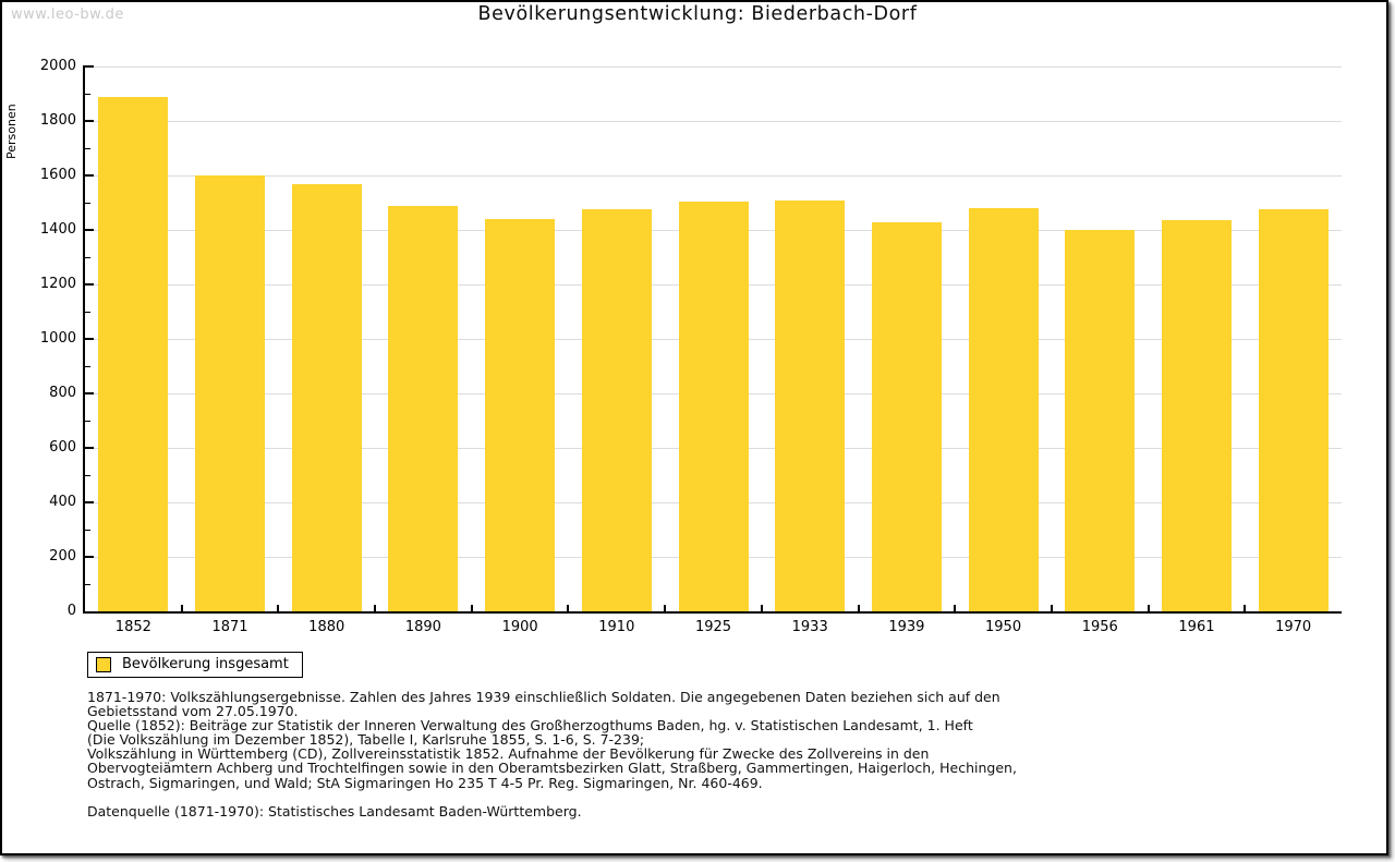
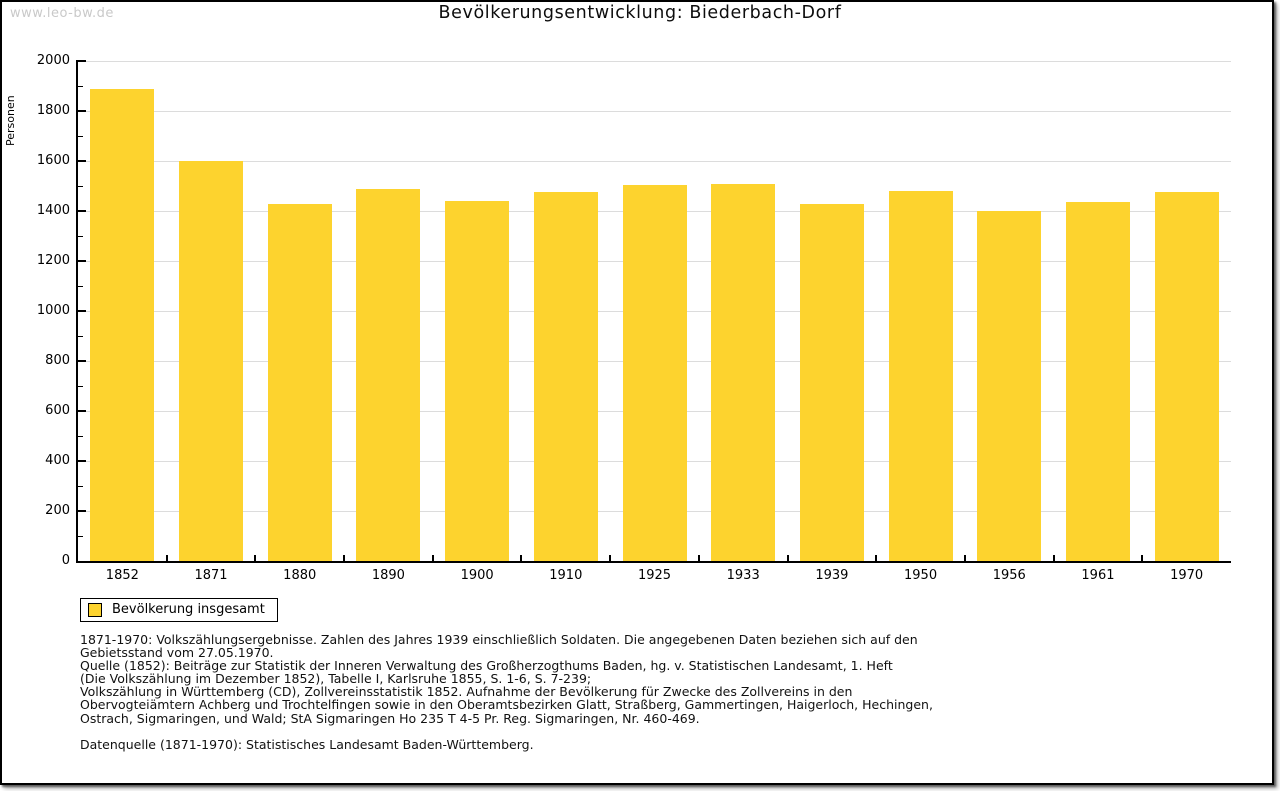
1880: 1570 -> 1430
